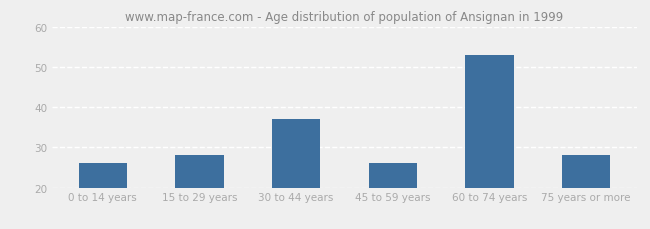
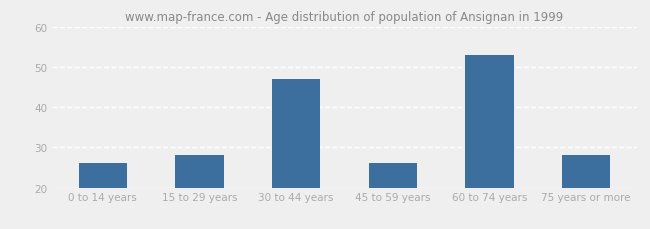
30 to 44 years: 37 -> 47
